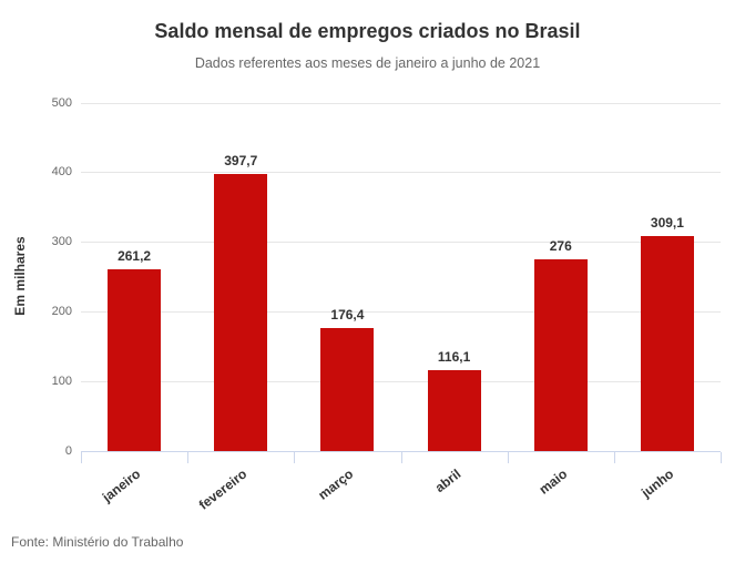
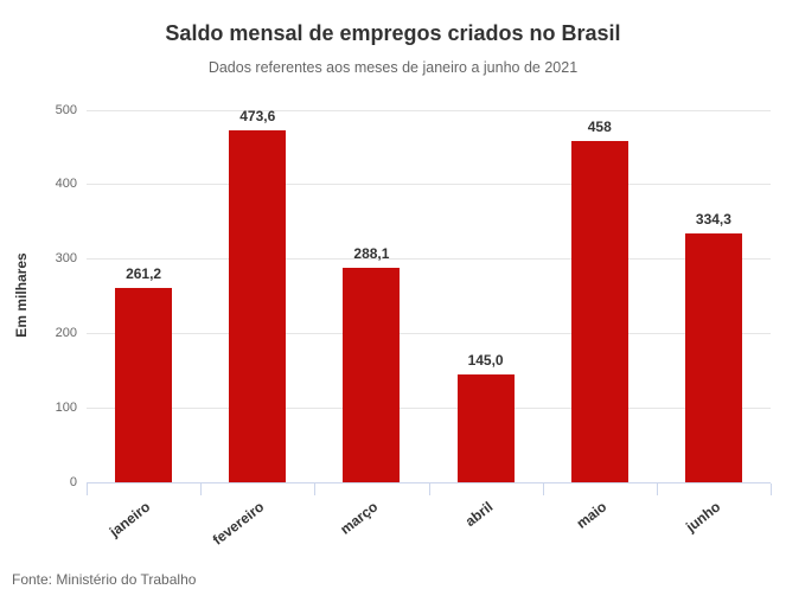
fevereiro: 397,7 -> 473,6
março: 176,4 -> 288,1
abril: 116,1 -> 145,0
maio: 276 -> 458
junho: 309,1 -> 334,3
